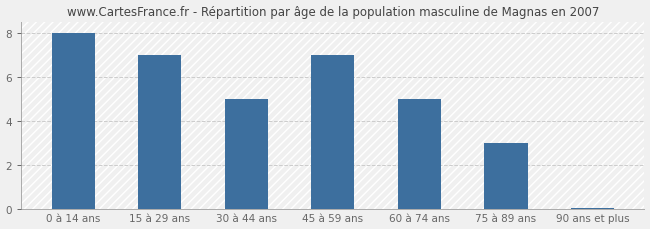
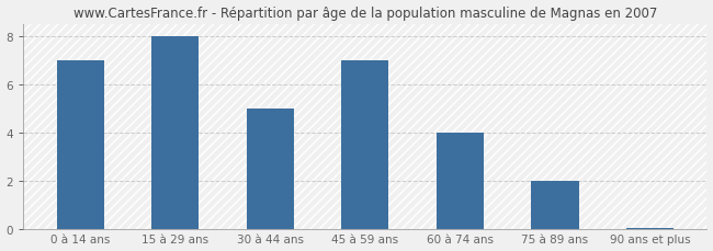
0 à 14 ans: 8.00 -> 7.00
15 à 29 ans: 7.00 -> 8.00
60 à 74 ans: 5.00 -> 4.00
75 à 89 ans: 3.00 -> 2.00
